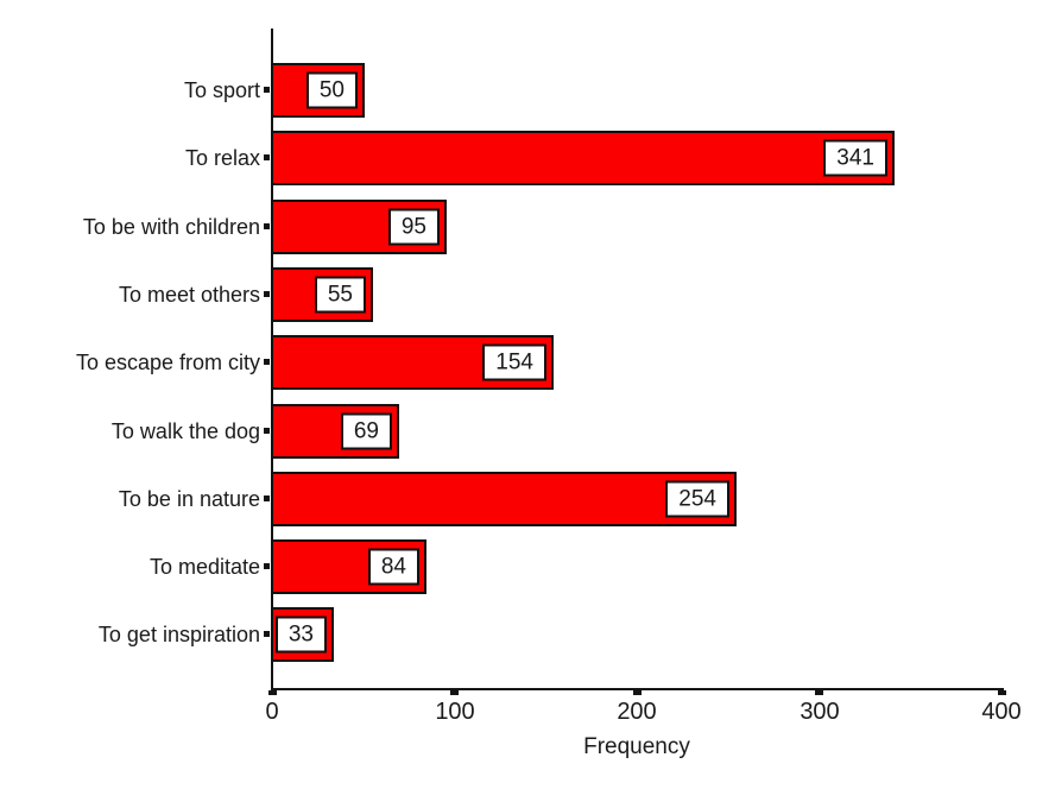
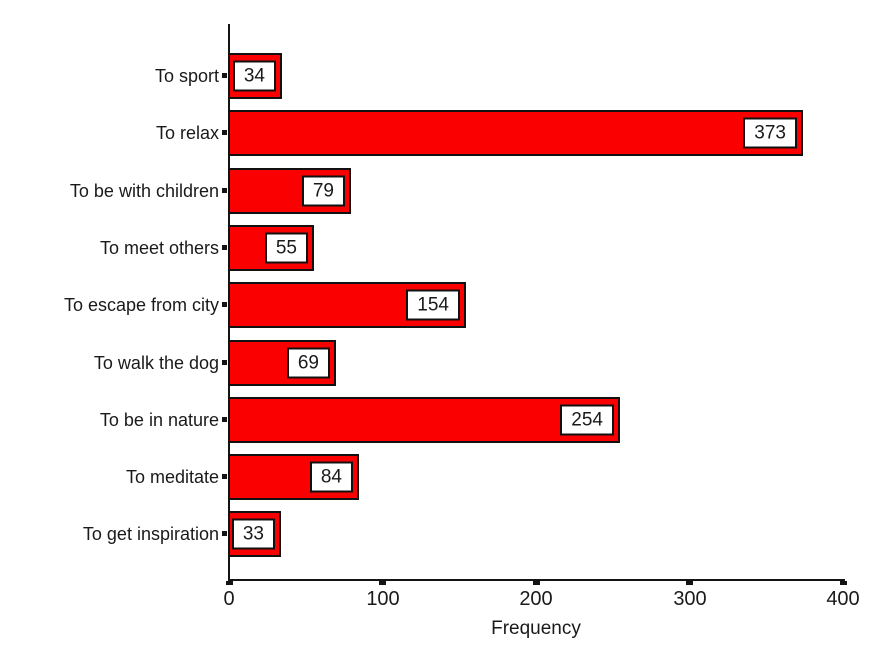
To sport: 50 -> 34
To relax: 341 -> 373
To be with children: 95 -> 79
